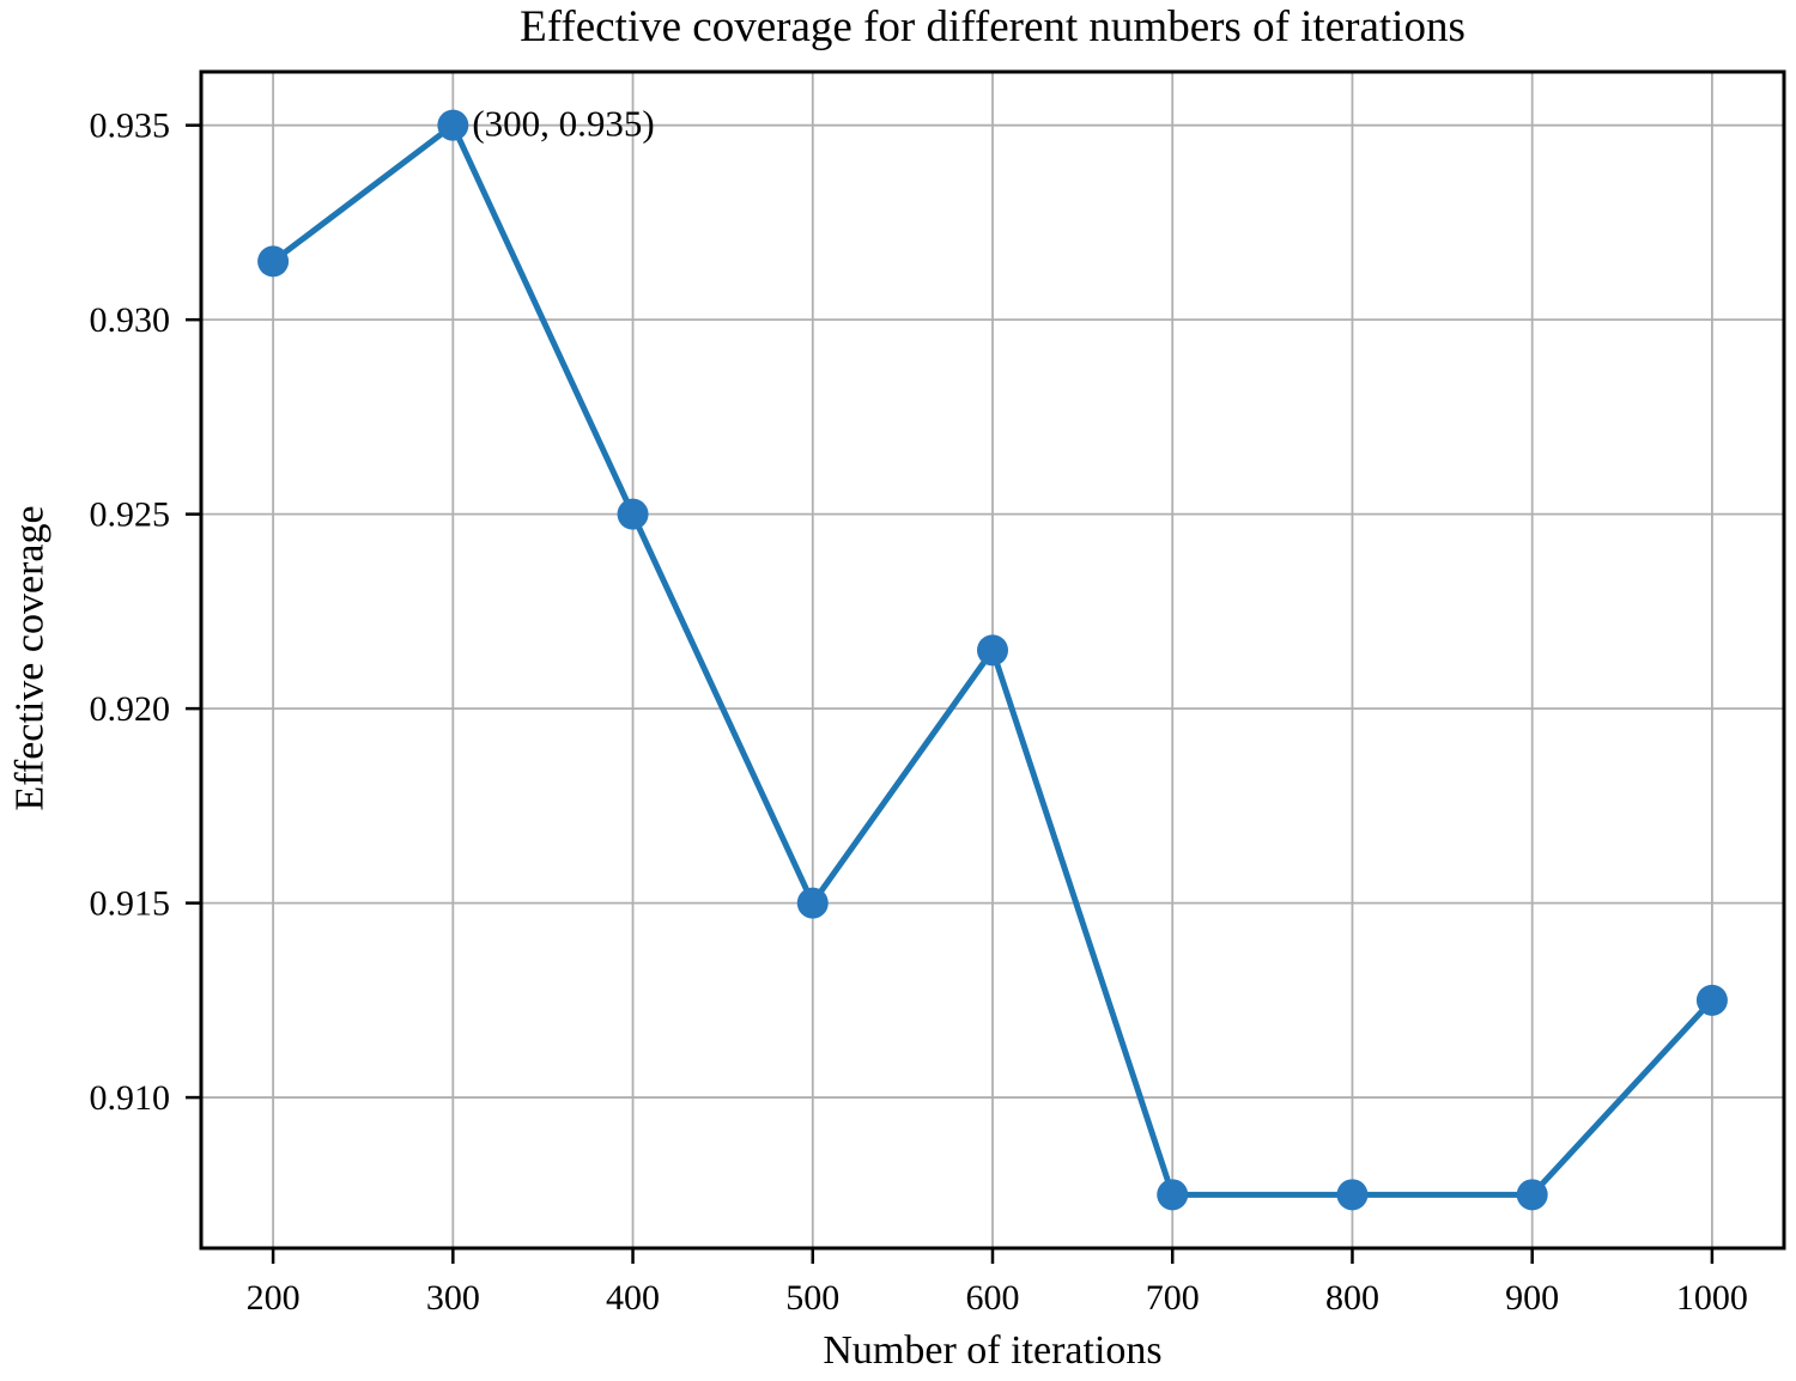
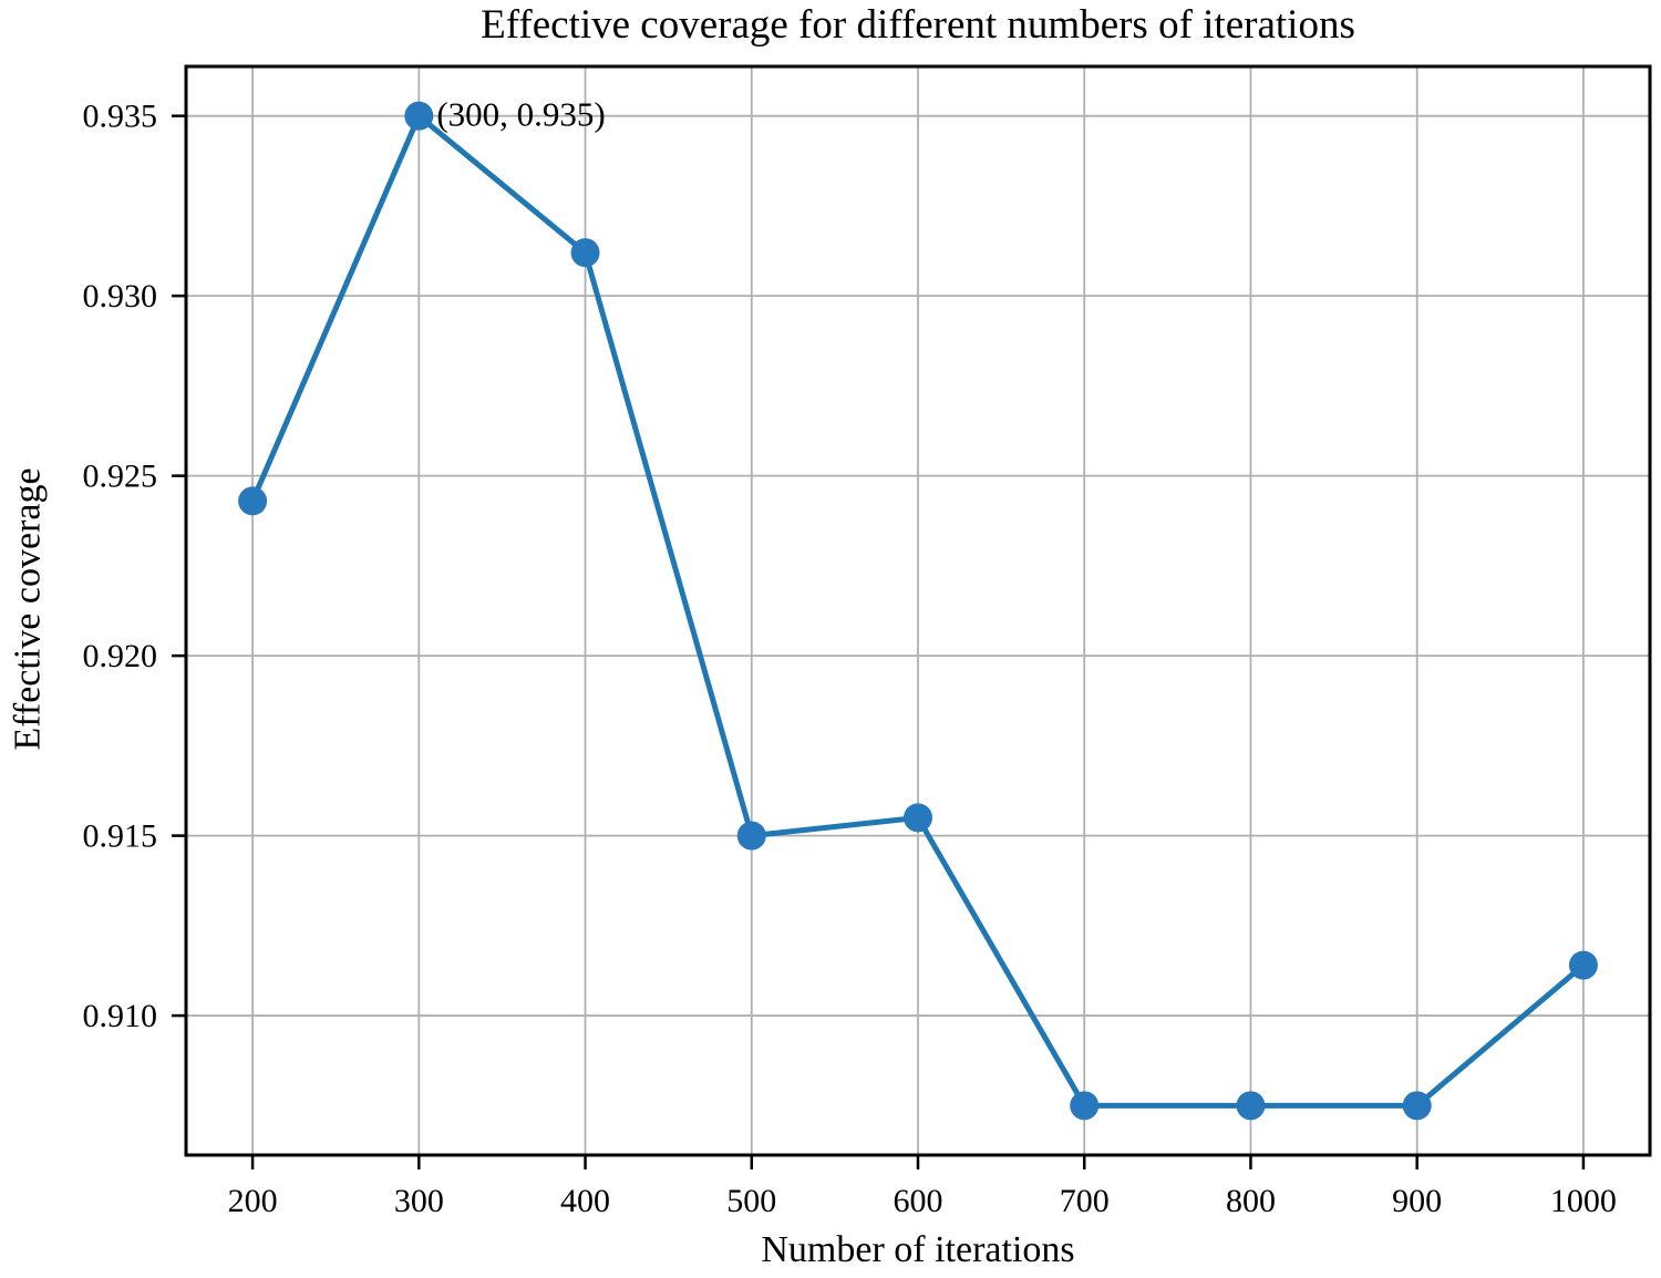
200: 0.9315 -> 0.9243
400: 0.9250 -> 0.9312
600: 0.9215 -> 0.9155
1000: 0.9125 -> 0.9114
